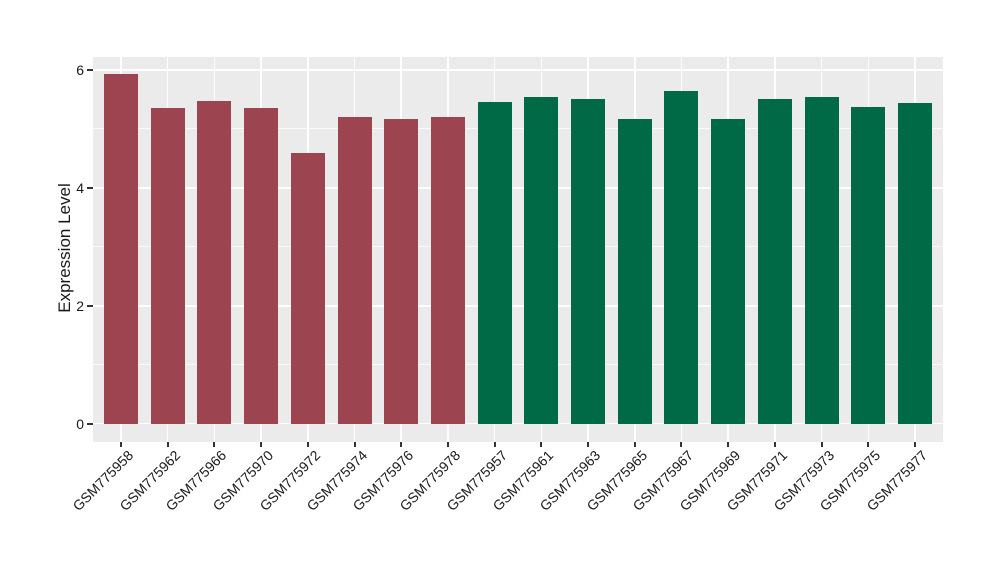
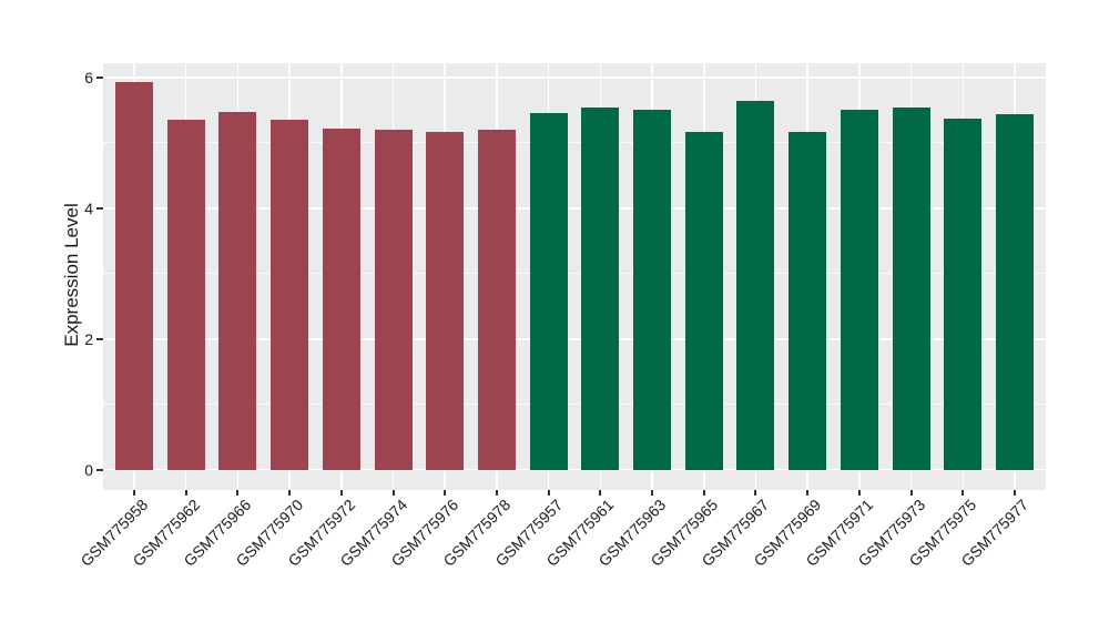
GSM775972: 4.6 -> 5.2
